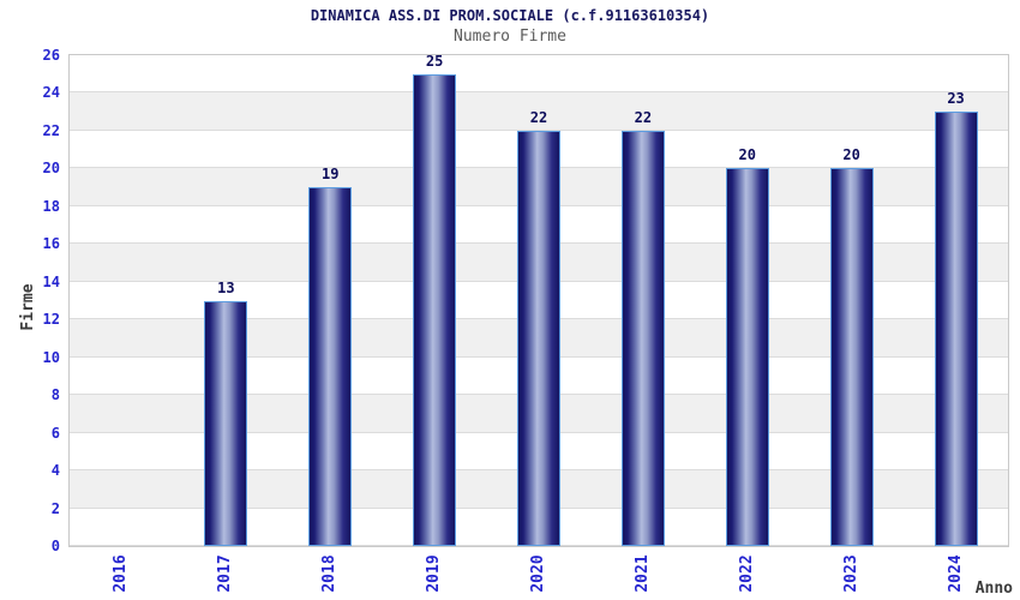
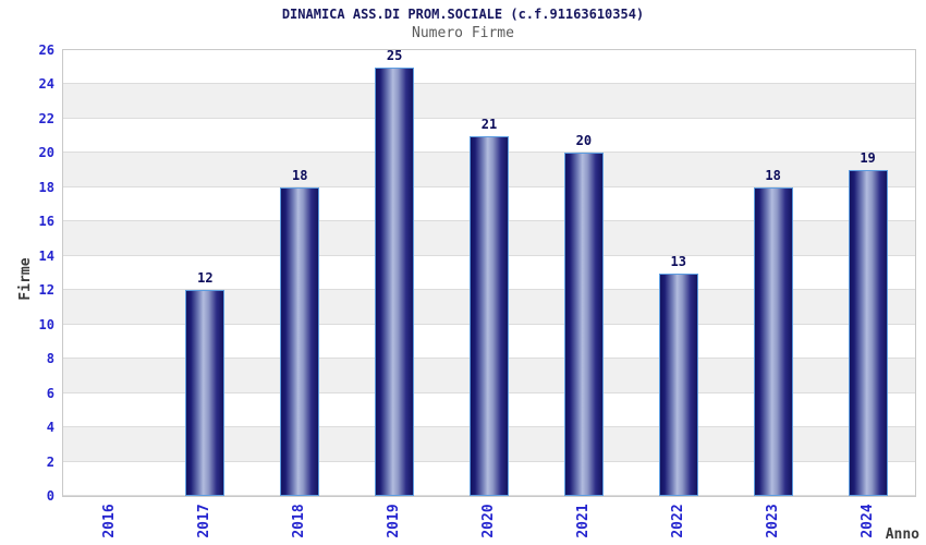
2017: 13 -> 12
2018: 19 -> 18
2020: 22 -> 21
2021: 22 -> 20
2022: 20 -> 13
2023: 20 -> 18
2024: 23 -> 19
